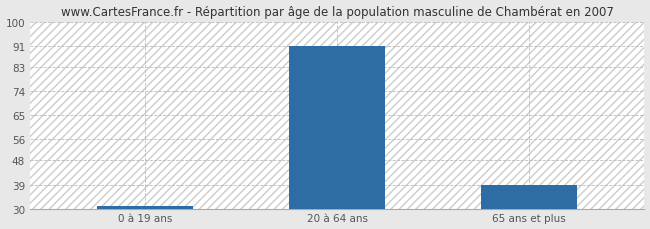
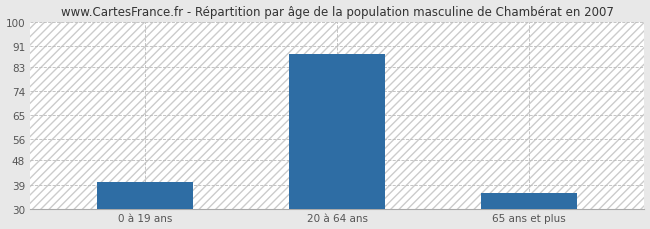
0 à 19 ans: 31 -> 40
20 à 64 ans: 91 -> 88
65 ans et plus: 39 -> 36
